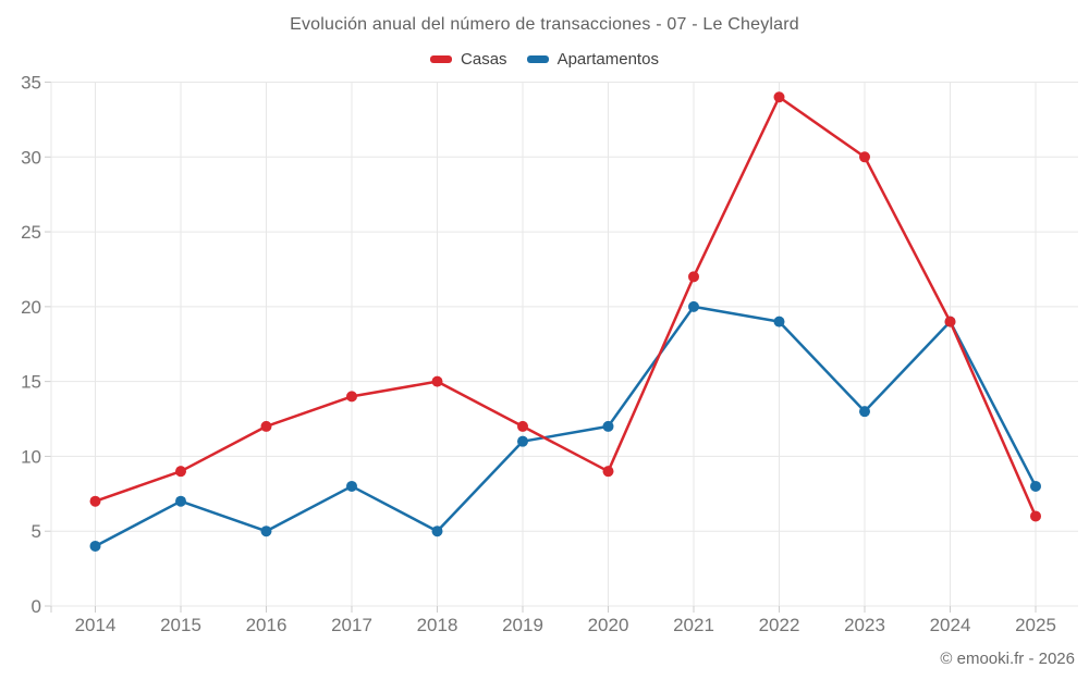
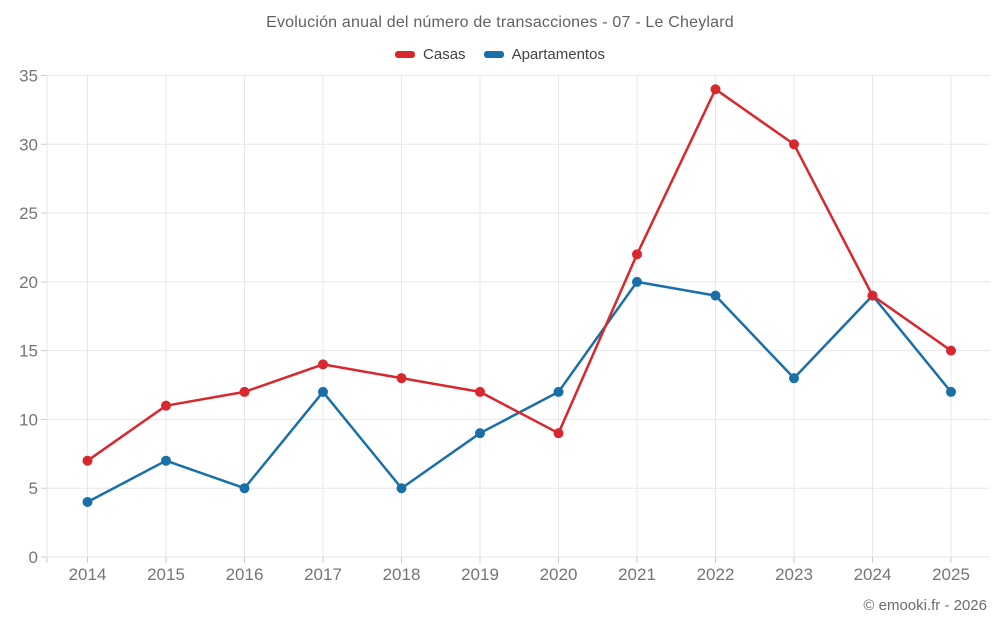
Casas/2015: 9 -> 11
Apartamentos/2017: 8 -> 12
Casas/2018: 15 -> 13
Apartamentos/2019: 11 -> 9
Casas/2025: 6 -> 15
Apartamentos/2025: 8 -> 12
